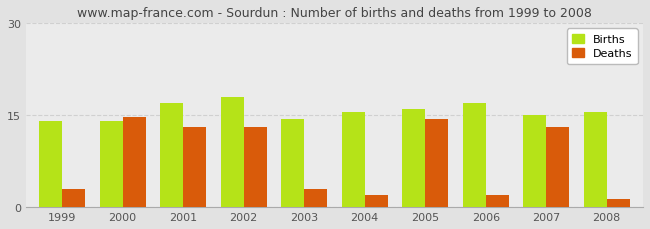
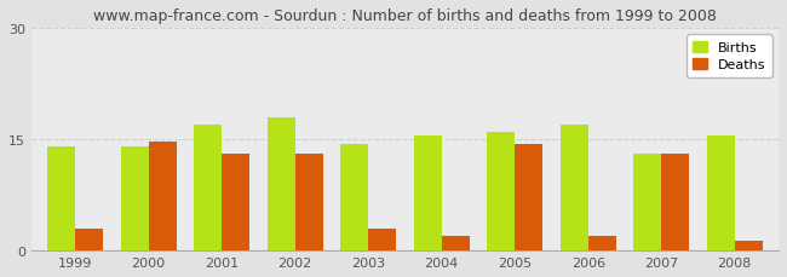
Births/2007: 15.0 -> 13.0
